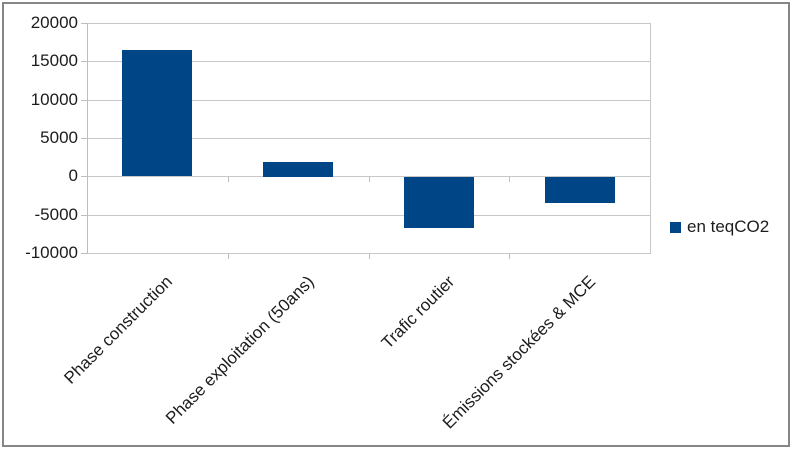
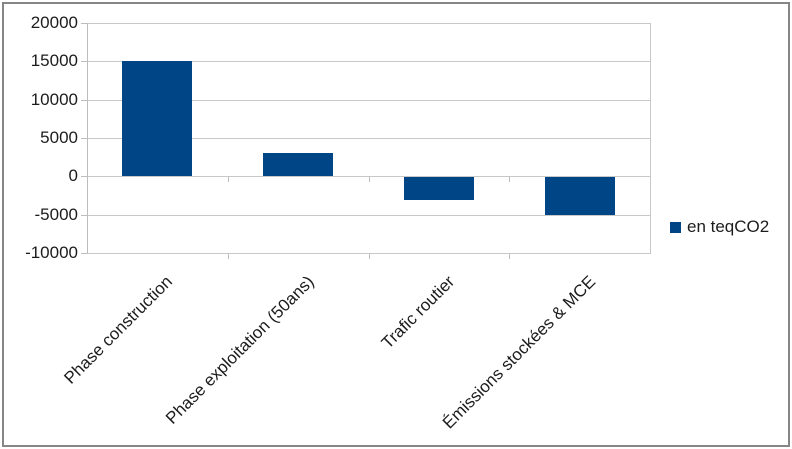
Phase construction: 16000 -> 15000
Phase exploitation (50ans): 2000 -> 3000
Trafic routier: -7000 -> -3000
Émissions stockées & MCE: -3000 -> -5000
